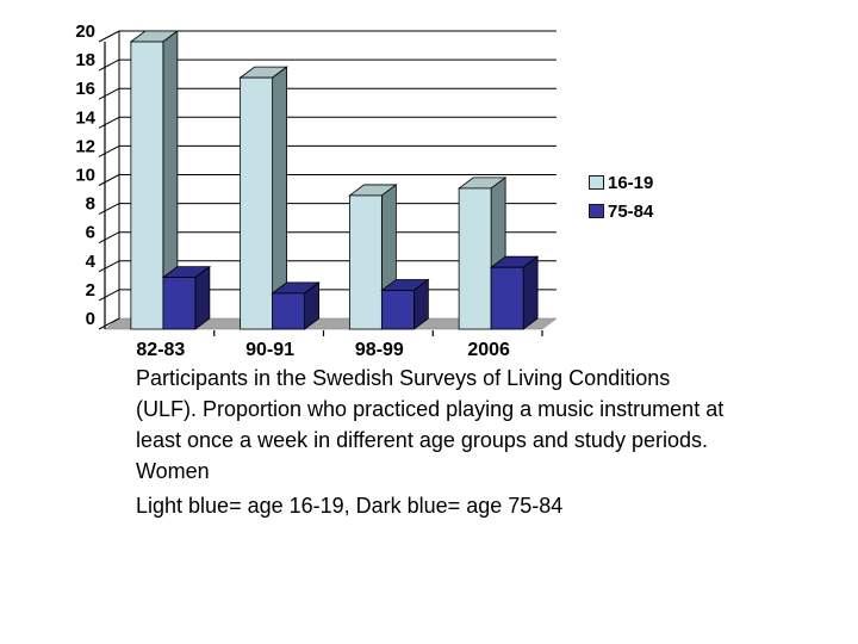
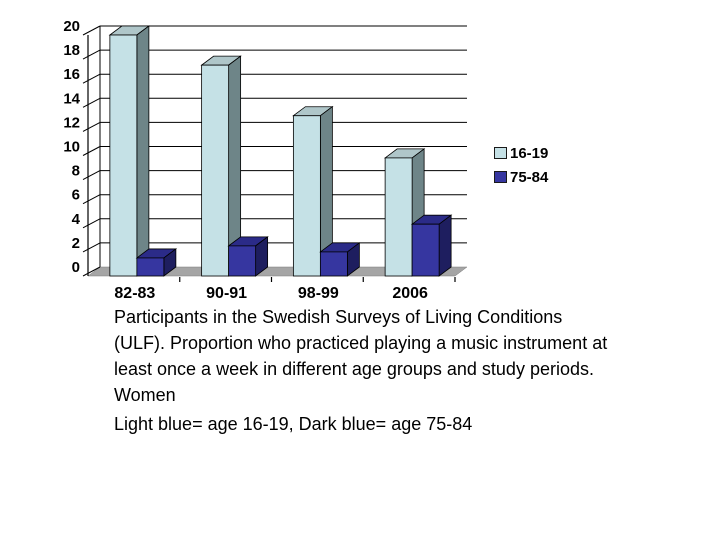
75-84/82-83: 3.6 -> 1.5
16-19/98-99: 9.3 -> 13.3
75-84/98-99: 2.7 -> 2.0
